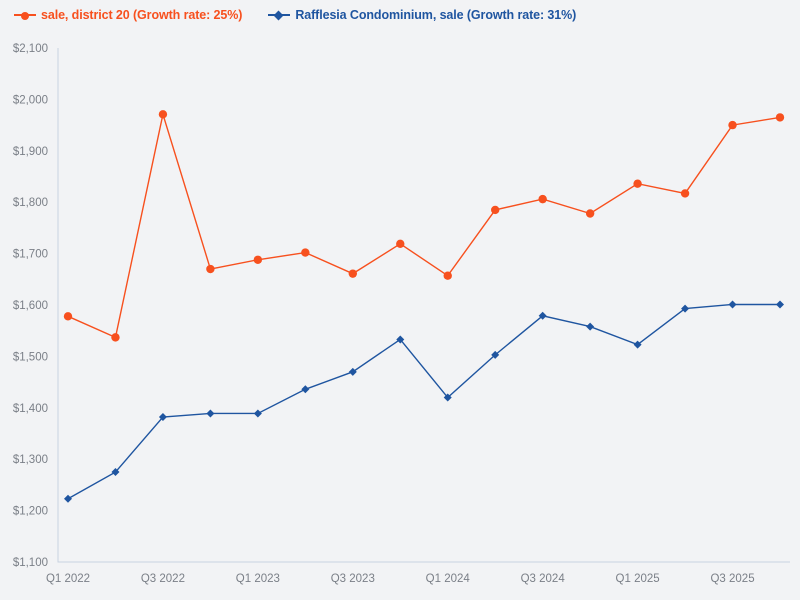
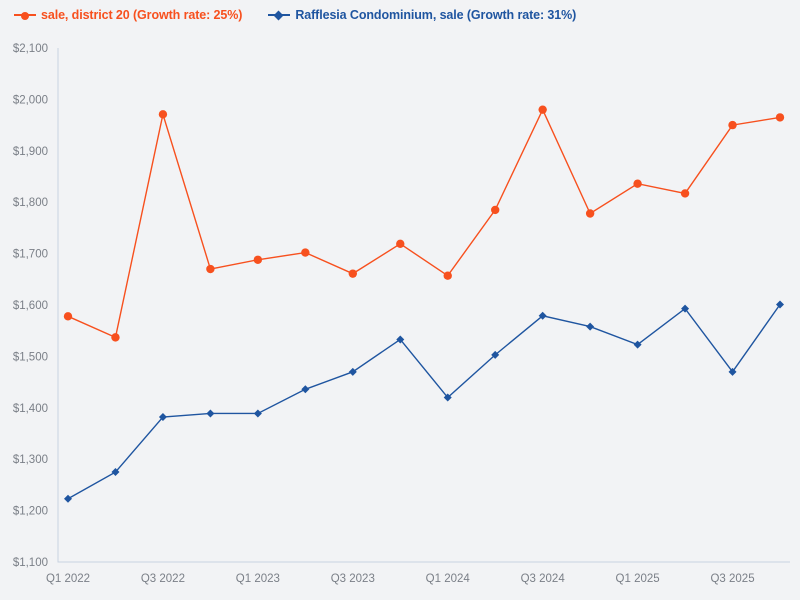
sale, district 20 (Growth rate: 25%)/Q3 2024: $1810 -> $1980
Rafflesia Condominium, sale (Growth rate: 31%)/Q3 2025: $1600 -> $1470
